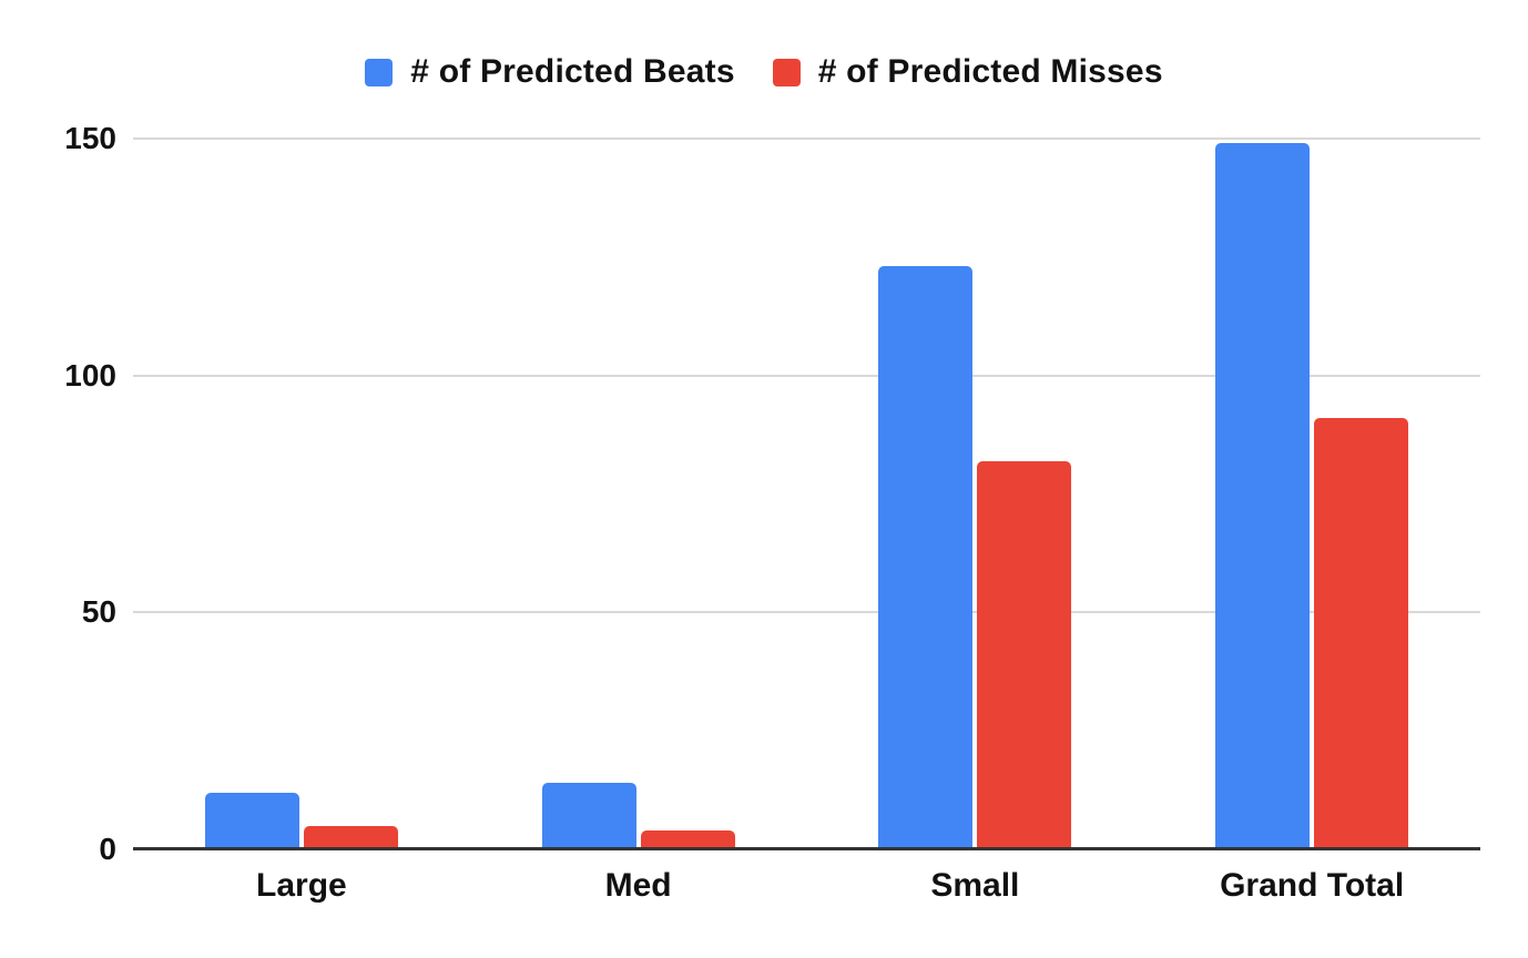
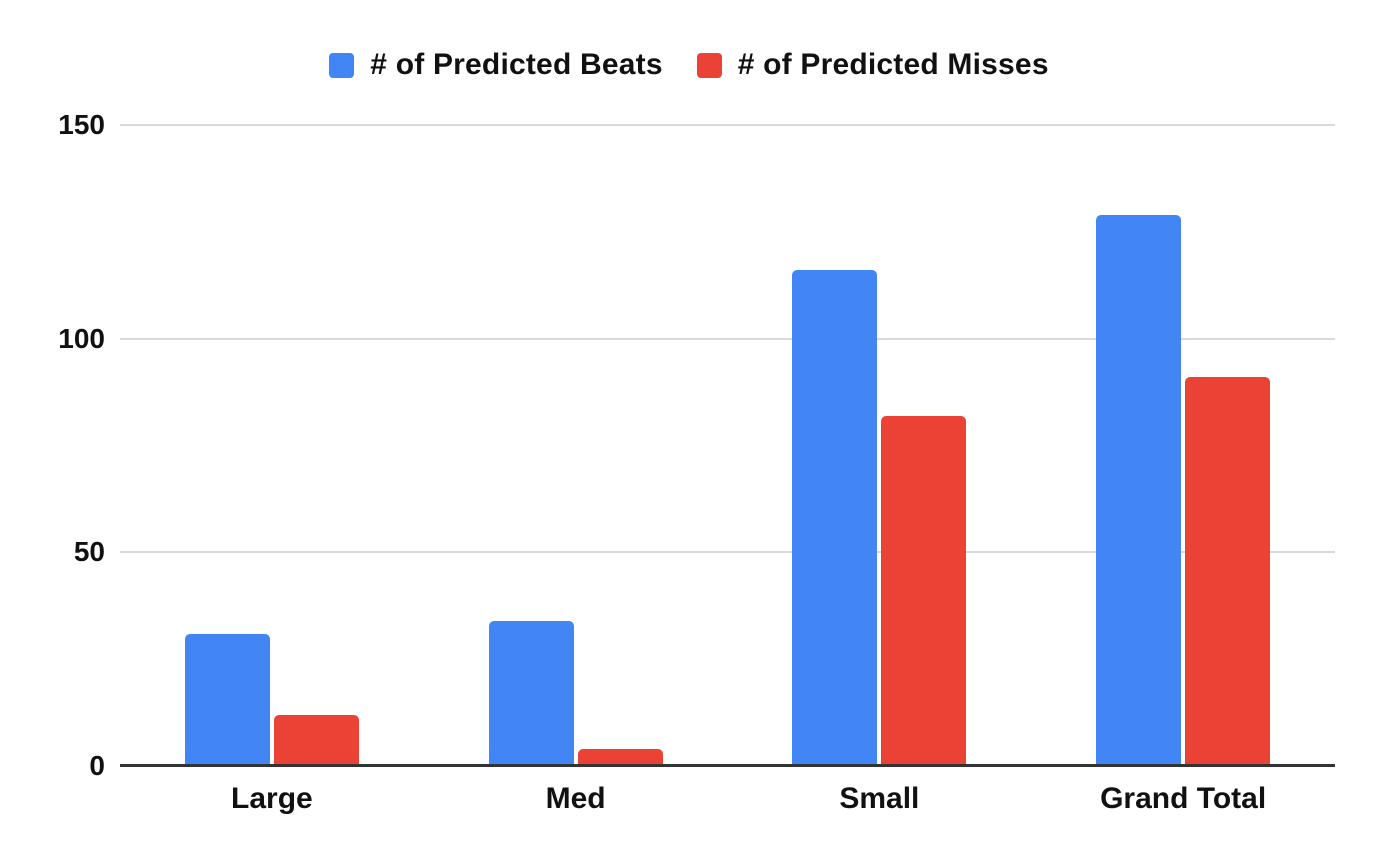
# of Predicted Beats/Large: 12 -> 31
# of Predicted Misses/Large: 5 -> 12
# of Predicted Beats/Med: 14 -> 34
# of Predicted Beats/Small: 123 -> 116
# of Predicted Beats/Grand Total: 149 -> 129
